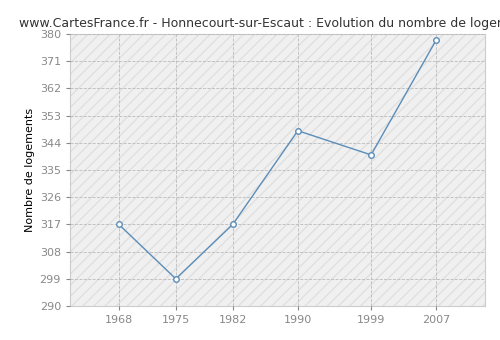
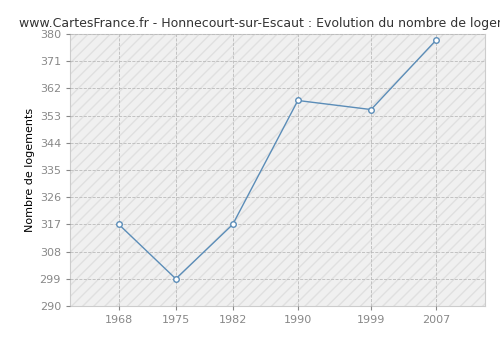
1990: 348 -> 358
1999: 340 -> 355
